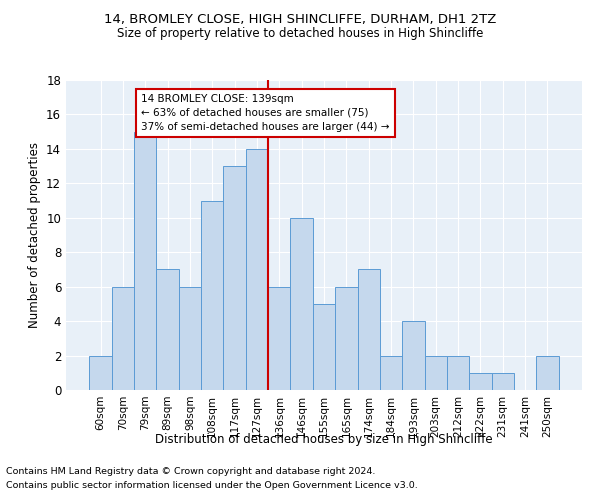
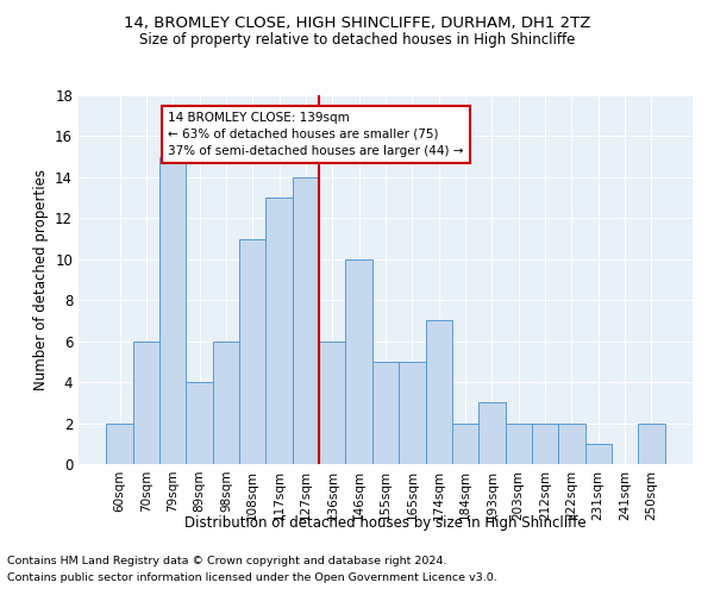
89sqm: 7 -> 4
165sqm: 6 -> 5
193sqm: 4 -> 3
222sqm: 1 -> 2
